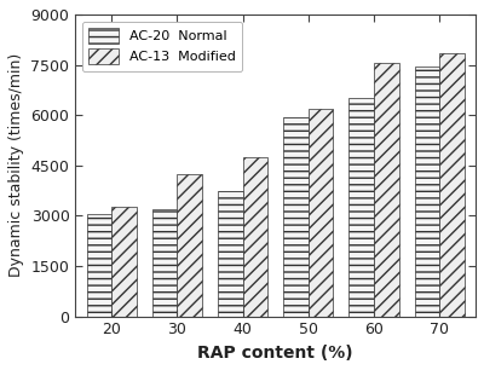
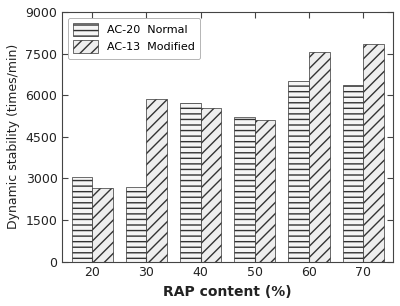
AC-13 Modified/20: 3250 -> 2650
AC-20 Normal/30: 3200 -> 2700
AC-13 Modified/30: 4250 -> 5850
AC-20 Normal/40: 3750 -> 5700
AC-13 Modified/40: 4750 -> 5550
AC-20 Normal/50: 5950 -> 5200
AC-13 Modified/50: 6200 -> 5100
AC-20 Normal/70: 7450 -> 6350
